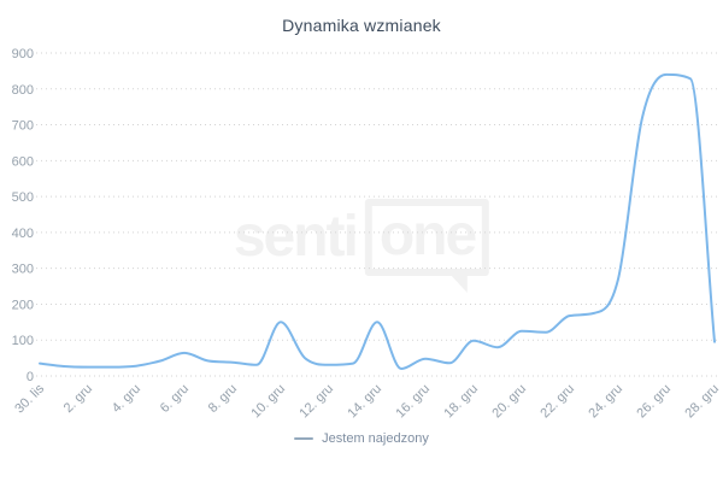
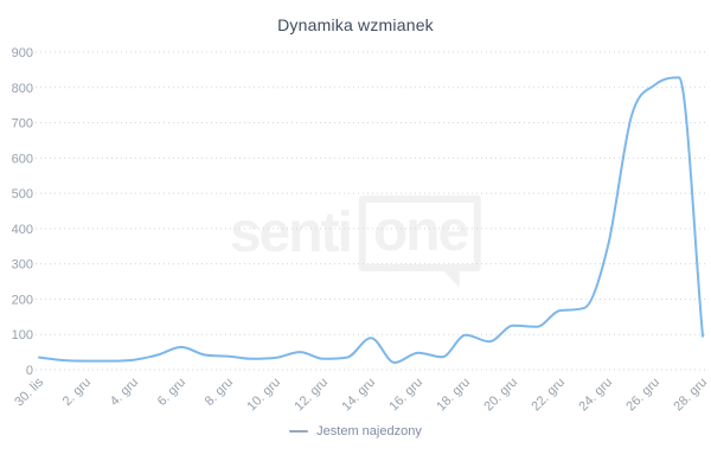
10. gru: 150 -> 30
14. gru: 150 -> 90
24. gru: 270 -> 350
26. gru: 840 -> 810
